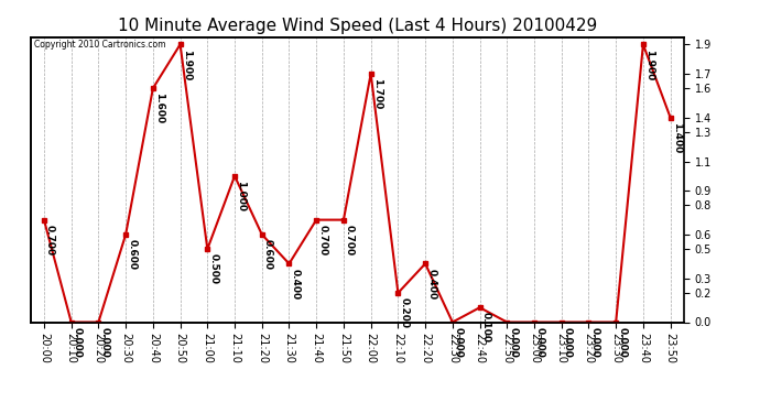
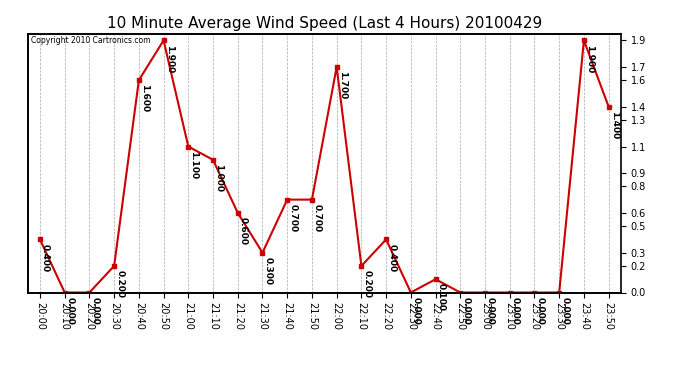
20:00: 0.700 -> 0.400
20:30: 0.600 -> 0.200
21:00: 0.500 -> 1.100
21:30: 0.400 -> 0.300
